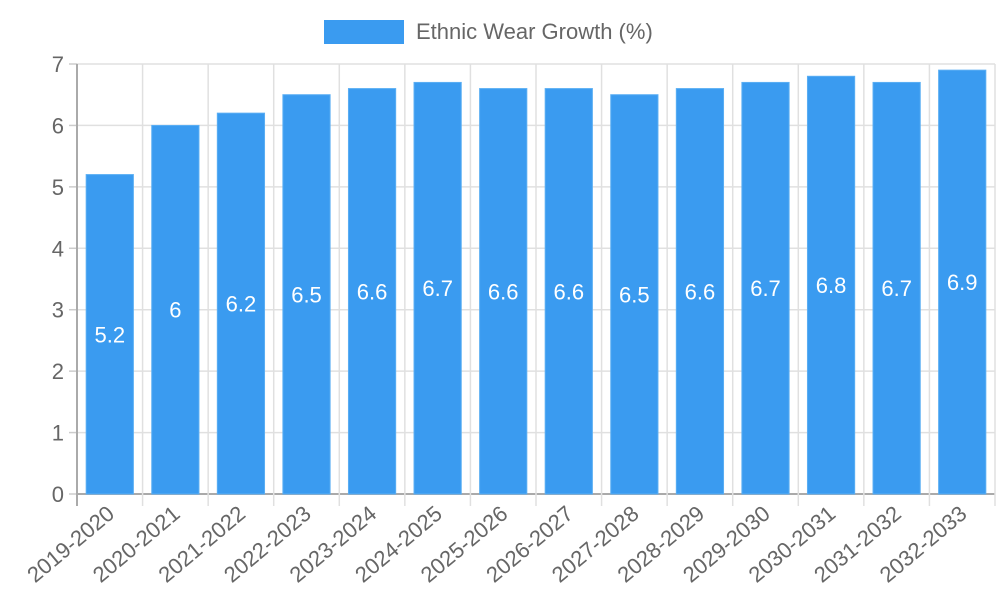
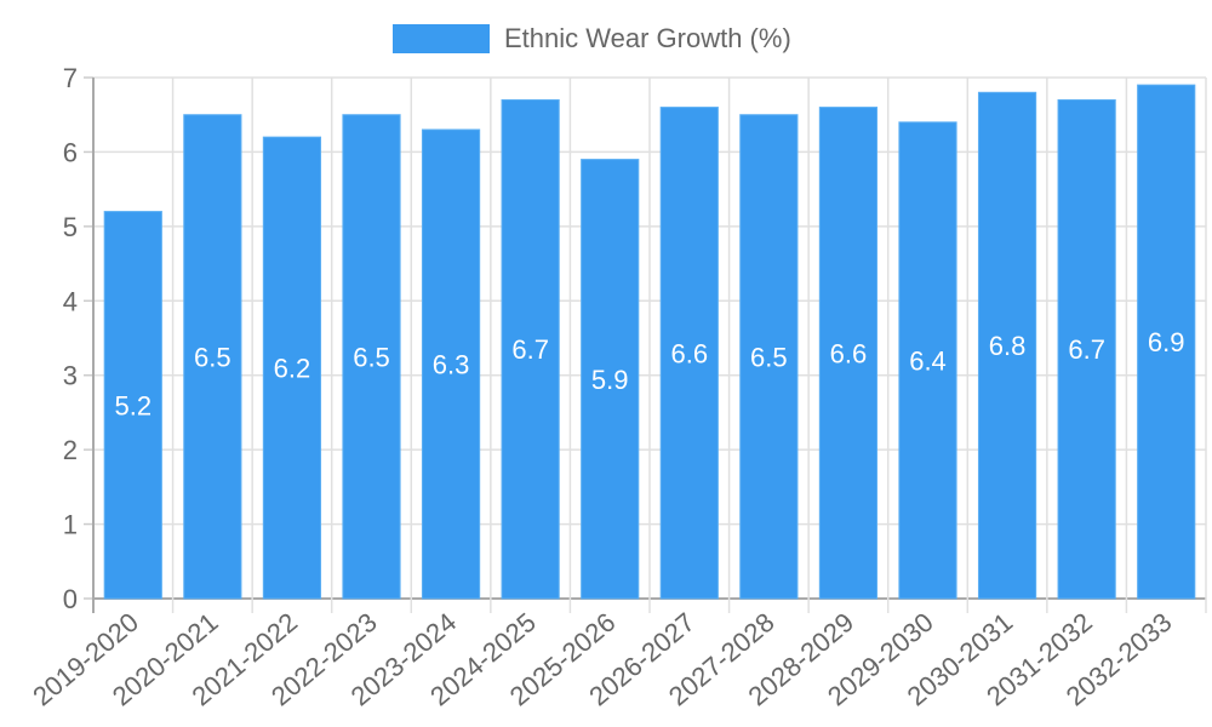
2020-2021: 6 -> 6.5
2023-2024: 6.6 -> 6.3
2025-2026: 6.6 -> 5.9
2029-2030: 6.7 -> 6.4
